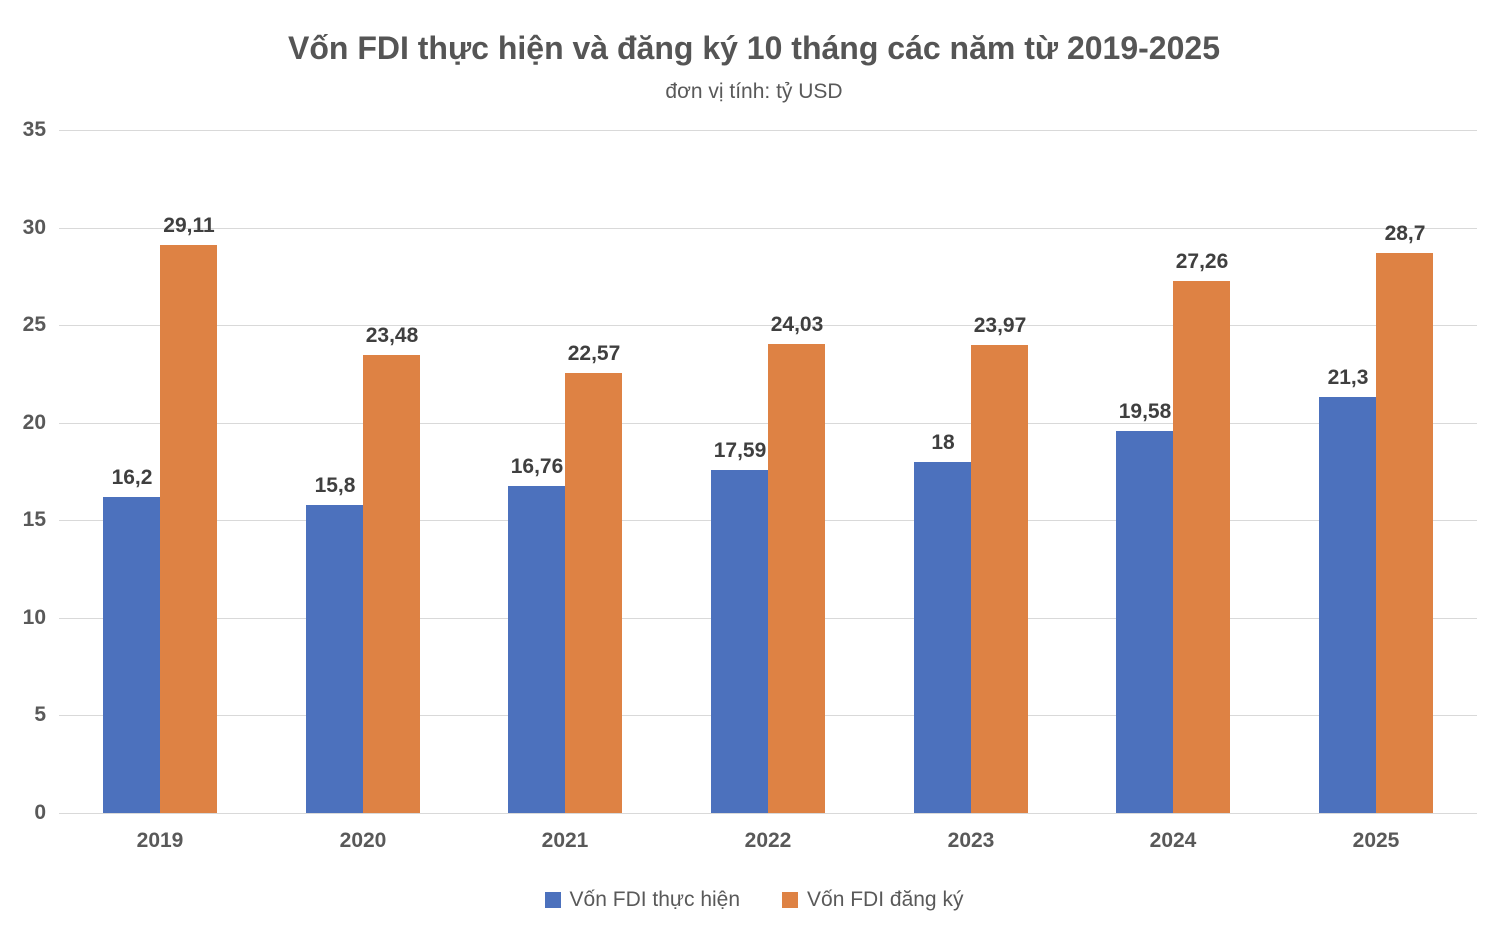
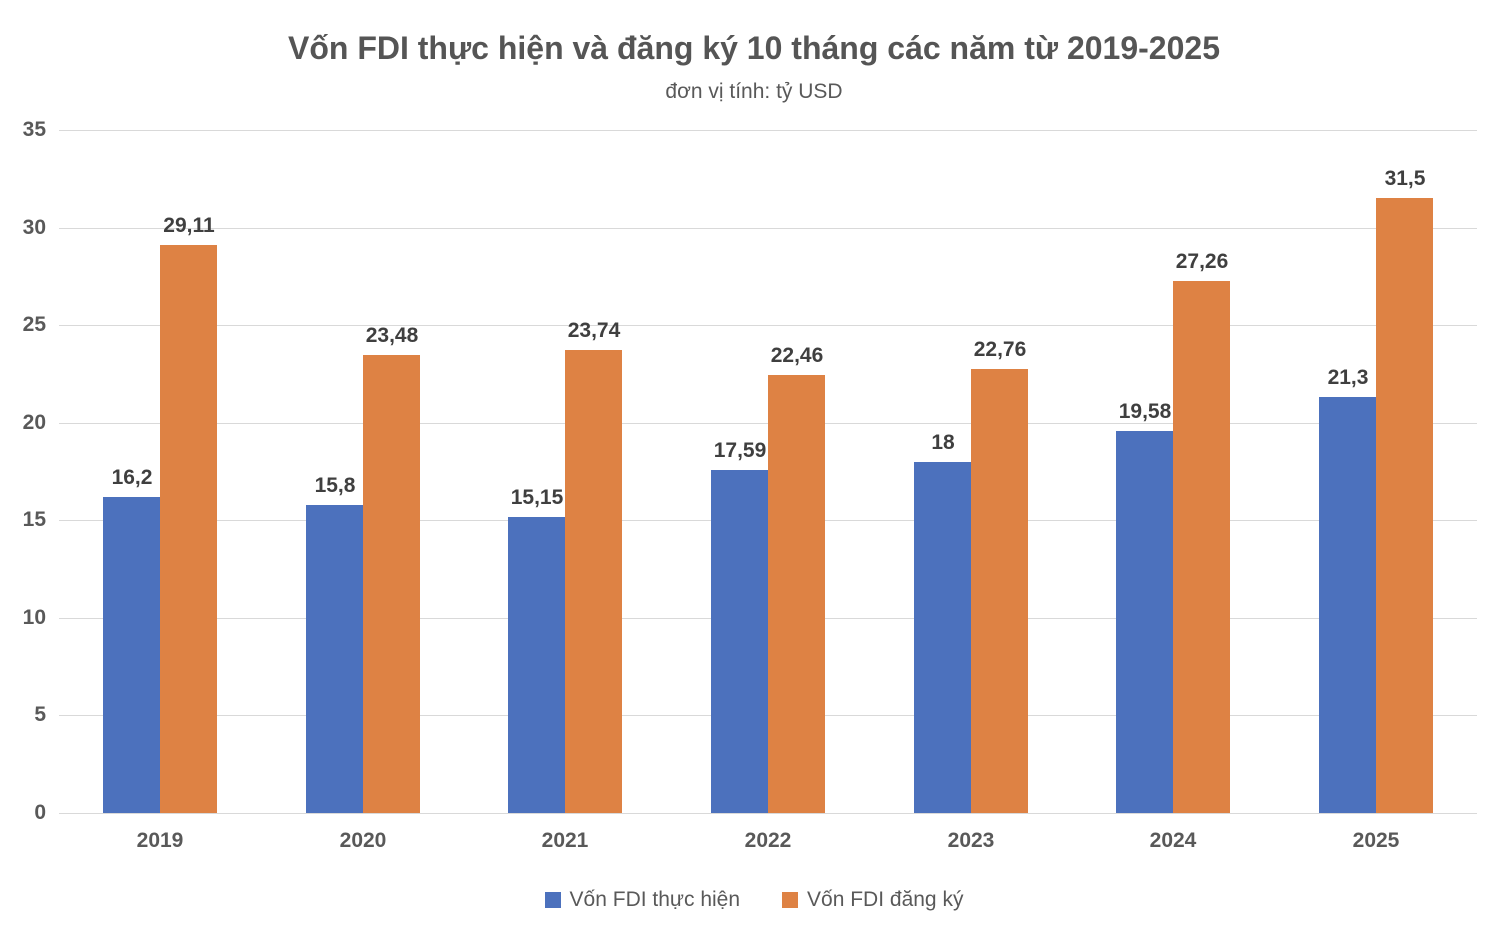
Vốn FDI thực hiện/2021: 16,76 -> 15,15
Vốn FDI đăng ký/2021: 22,57 -> 23,74
Vốn FDI đăng ký/2022: 24,03 -> 22,46
Vốn FDI đăng ký/2023: 23,97 -> 22,76
Vốn FDI đăng ký/2025: 28,7 -> 31,5
